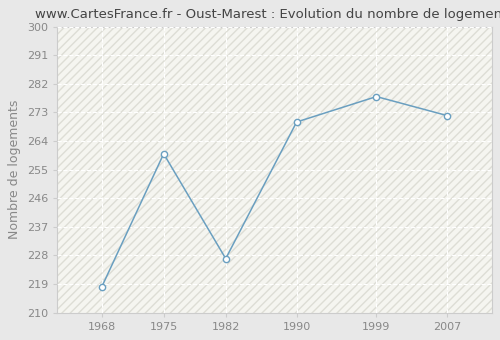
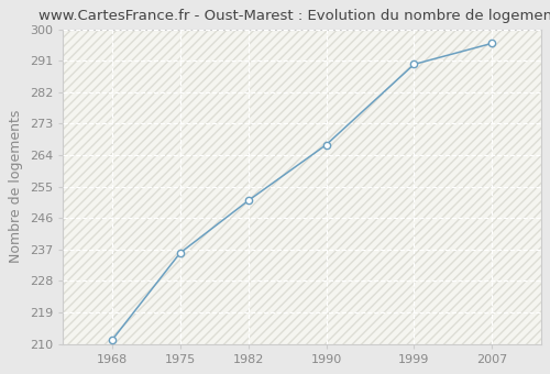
1968: 218 -> 211
1975: 260 -> 236
1982: 227 -> 251
1990: 270 -> 267
1999: 278 -> 290
2007: 272 -> 296
